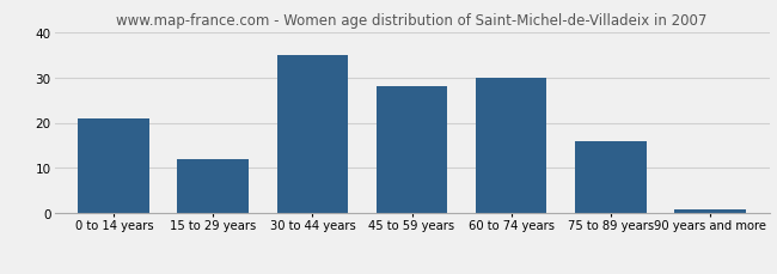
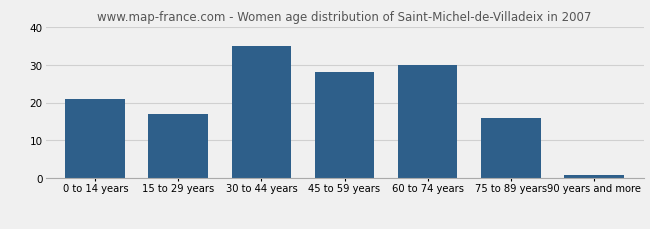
15 to 29 years: 12 -> 17
